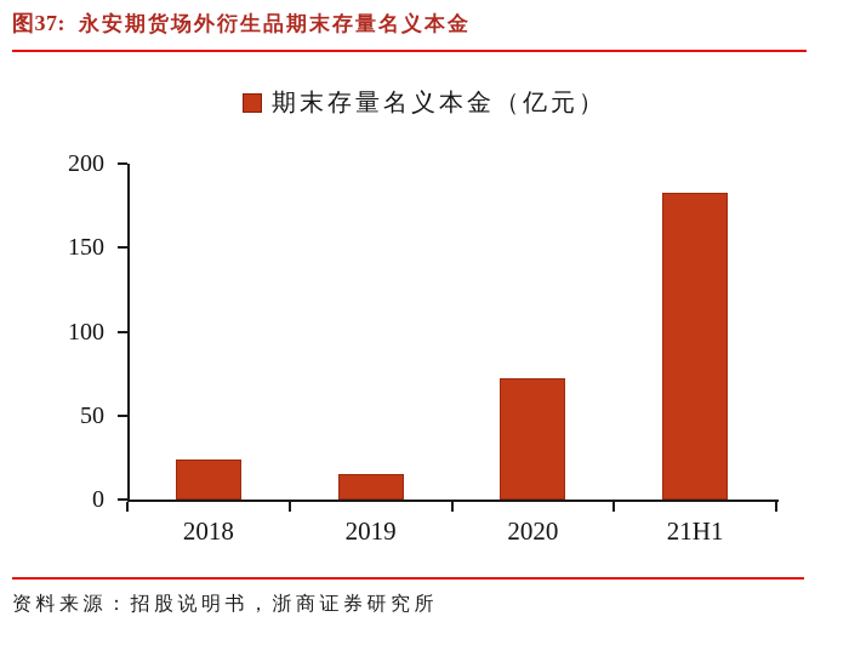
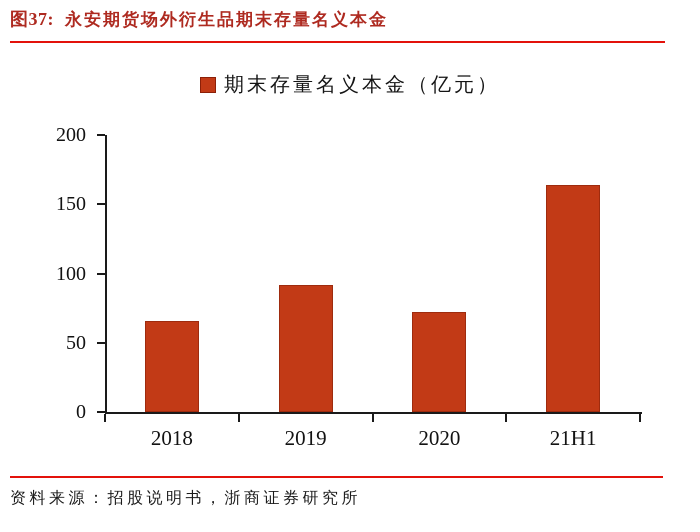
2018: 24 -> 66
2019: 15 -> 92
21H1: 182 -> 164
